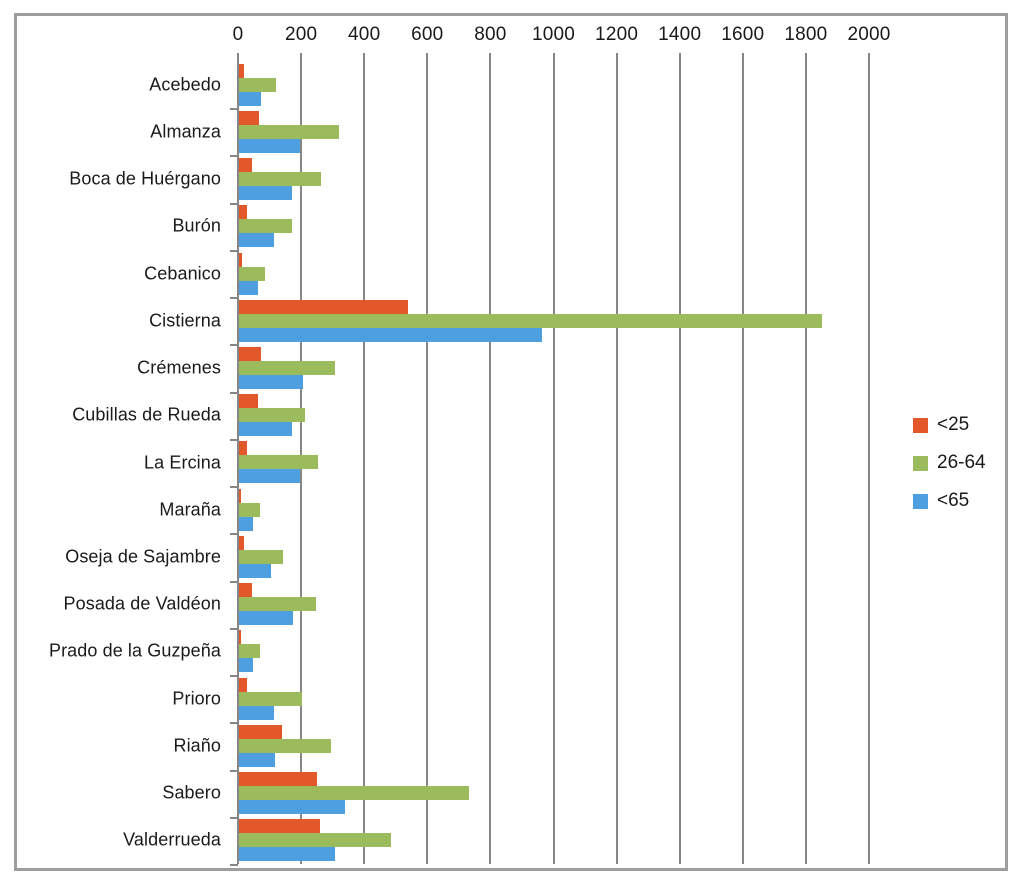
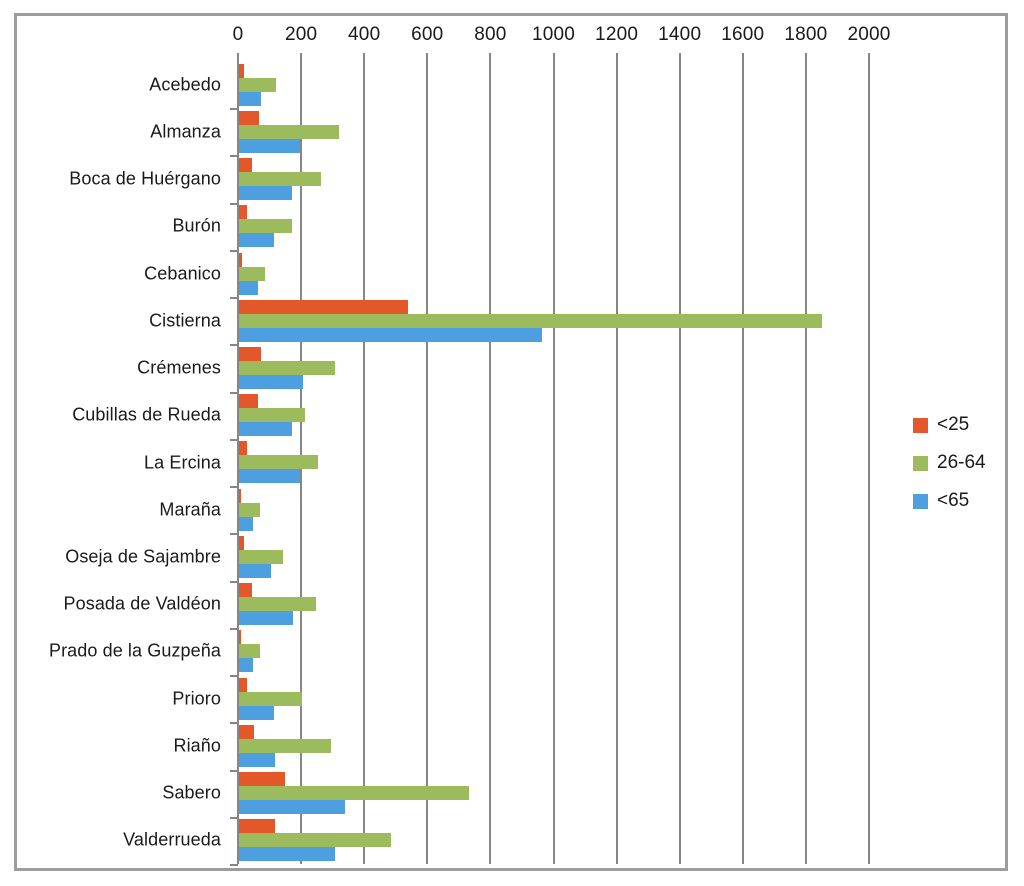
<25/Riaño: 140 -> 50
<25/Sabero: 250 -> 150
<25/Valderrueda: 260 -> 120
